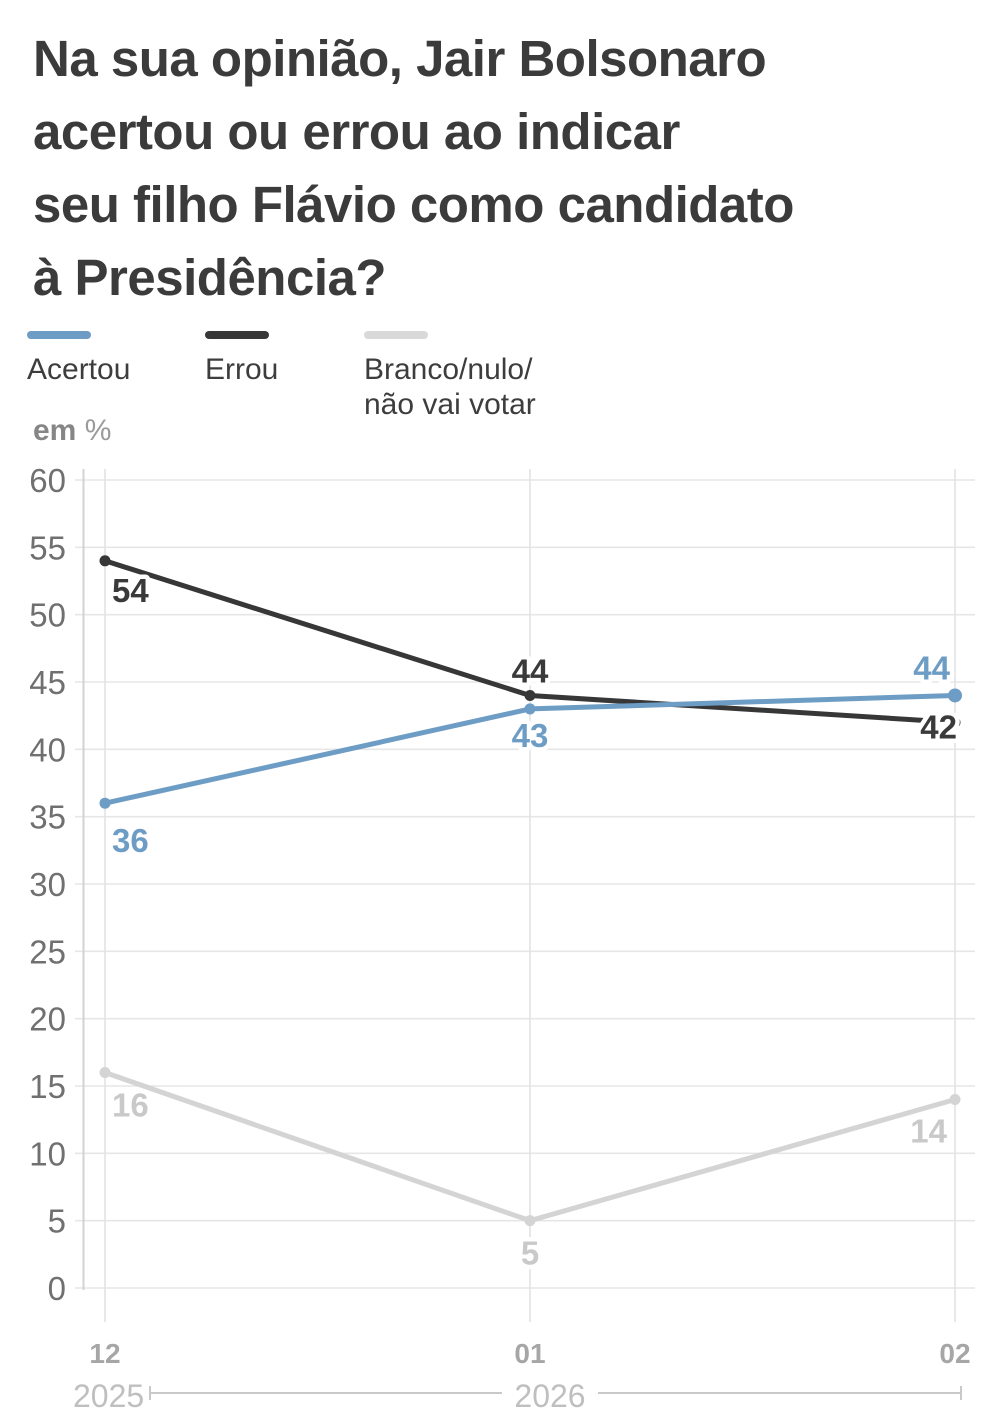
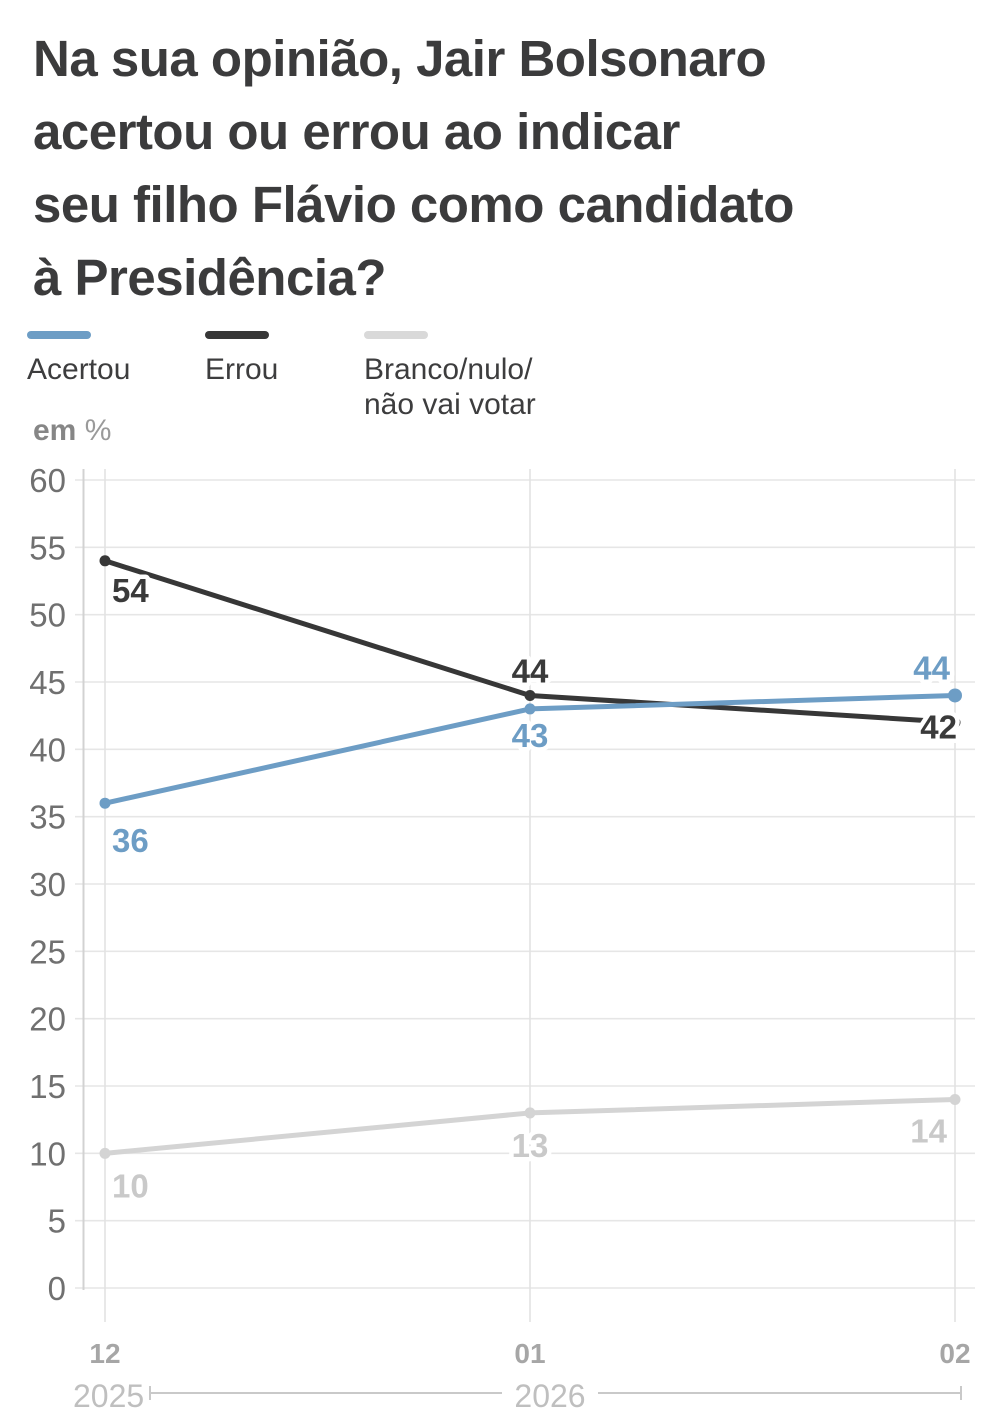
Branco/nulo/não vai votar/12: 16 -> 10
Branco/nulo/não vai votar/01: 5 -> 13
